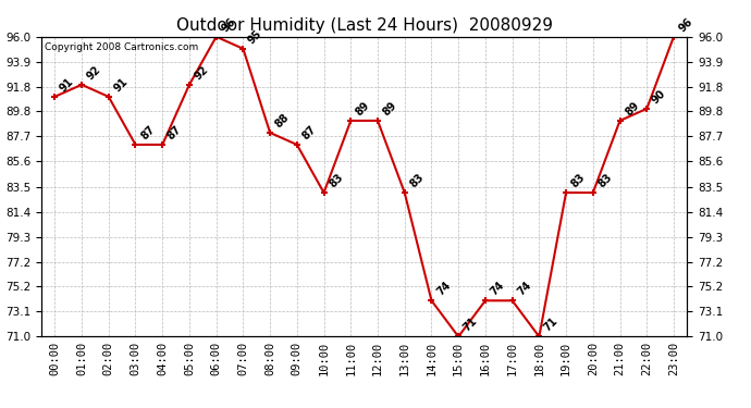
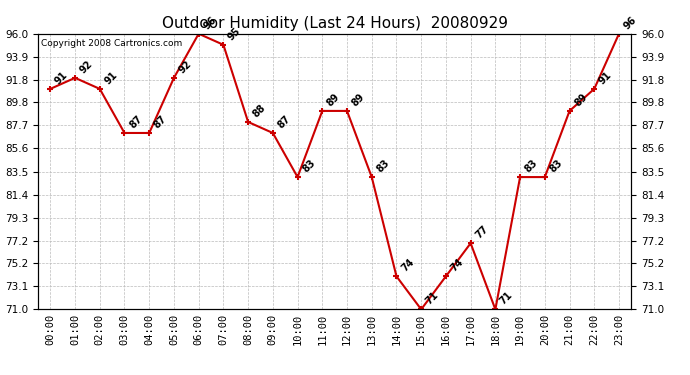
17:00: 74 -> 77
22:00: 90 -> 91
